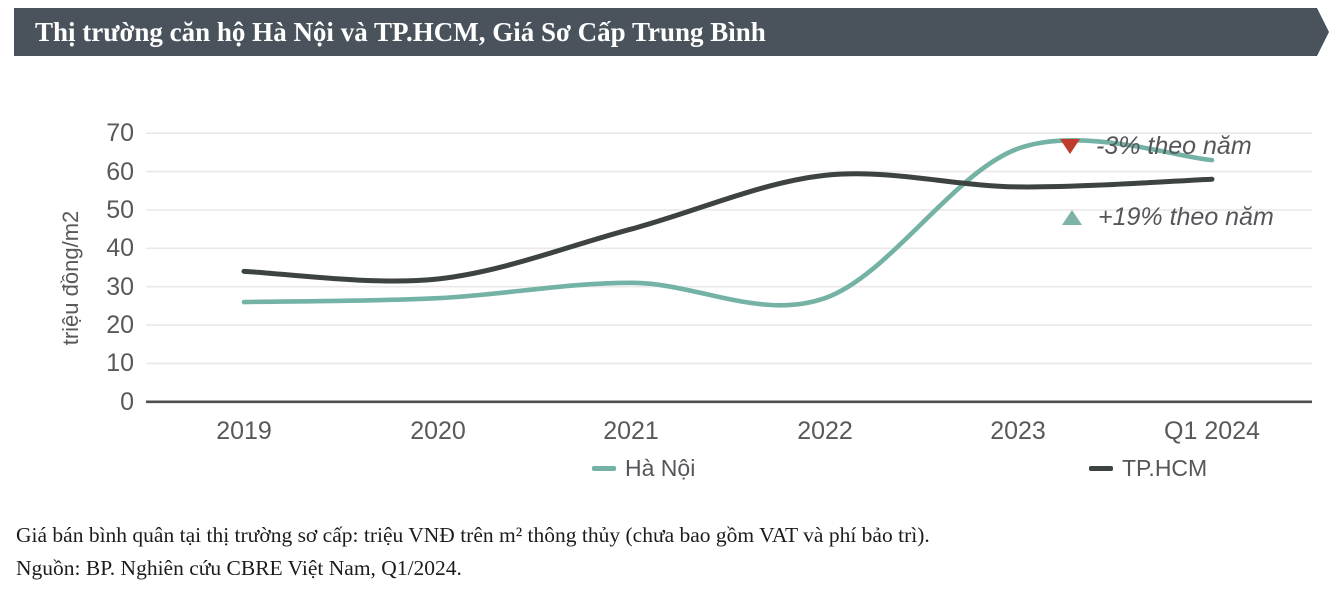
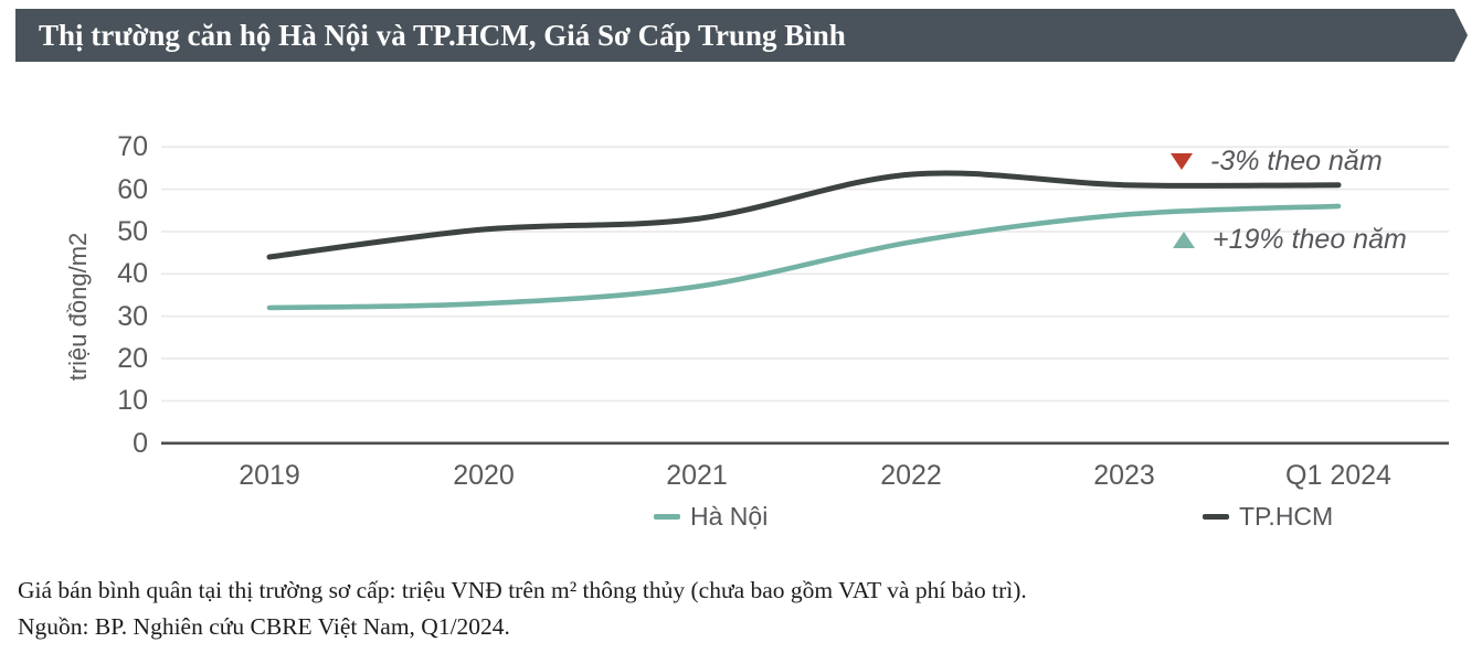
Hà Nội/2019: 26 -> 32
TP.HCM/2019: 34 -> 44
Hà Nội/2020: 27 -> 33
TP.HCM/2020: 32 -> 50
Hà Nội/2021: 31 -> 37
TP.HCM/2021: 45 -> 53
Hà Nội/2022: 27 -> 48
TP.HCM/2022: 59 -> 64
Hà Nội/2023: 66 -> 54
TP.HCM/2023: 56 -> 61
Hà Nội/Q1 2024: 63 -> 56
TP.HCM/Q1 2024: 58 -> 61
